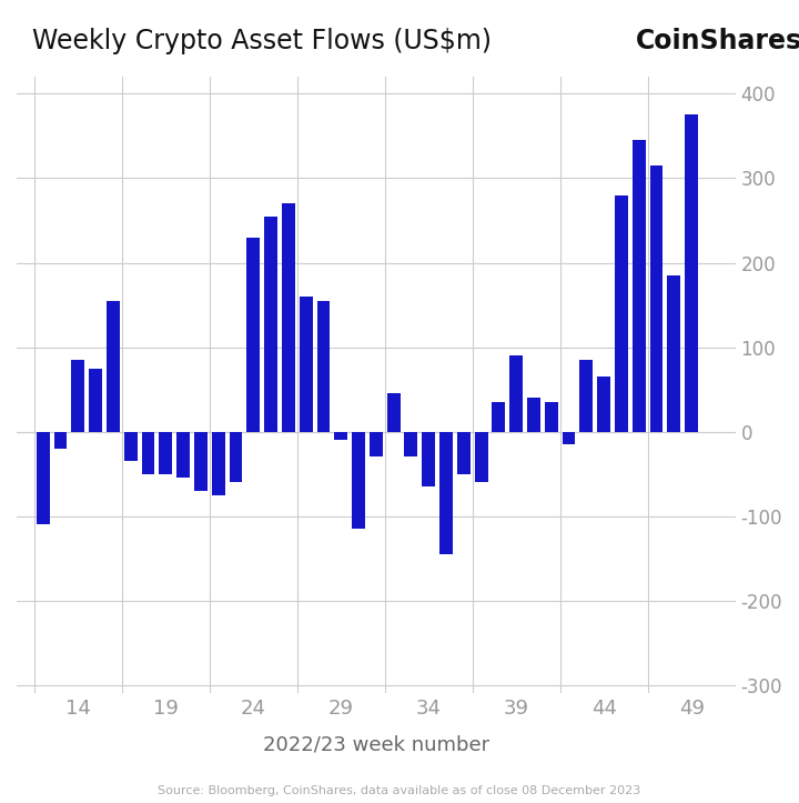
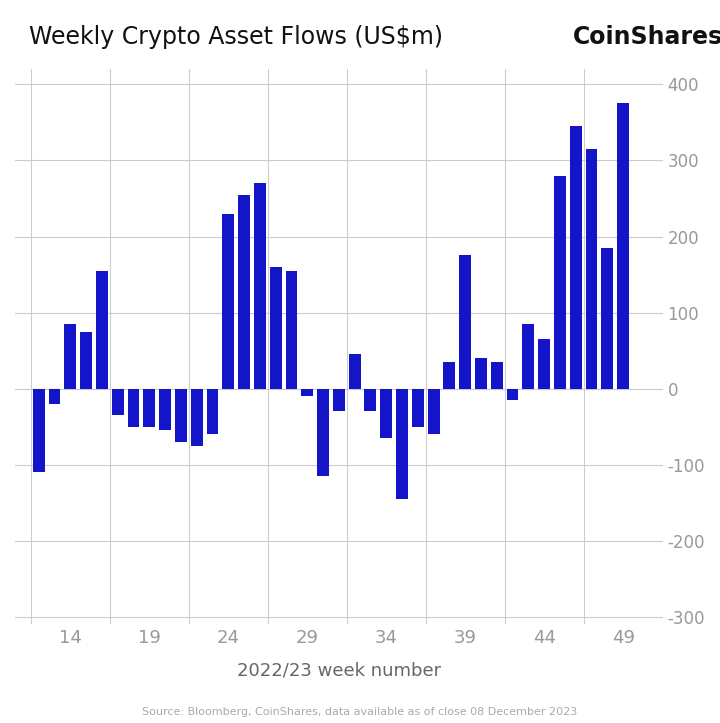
39: 90 -> 176
